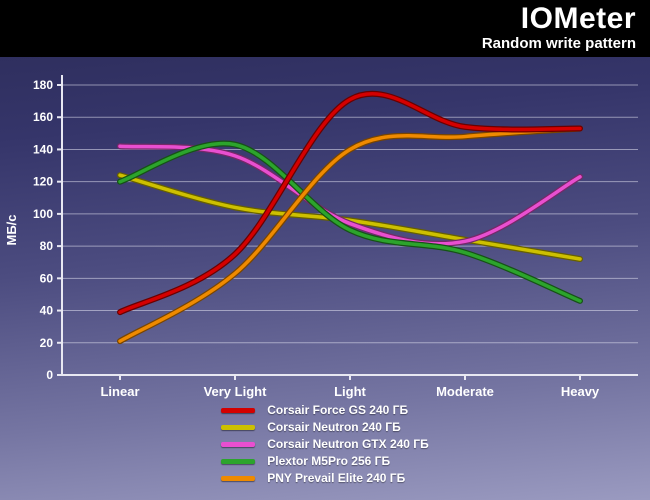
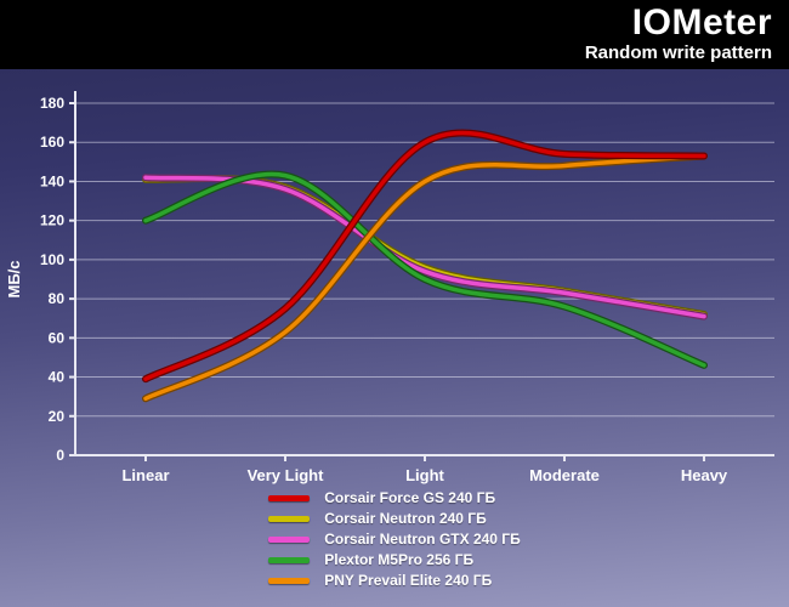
Corsair Neutron 240 ГБ/Linear: 124 -> 141
PNY Prevail Elite 240 ГБ/Linear: 21 -> 29
Corsair Neutron 240 ГБ/Very Light: 104 -> 137
Corsair Force GS 240 ГБ/Light: 171 -> 160
Corsair Neutron GTX 240 ГБ/Heavy: 123 -> 71
